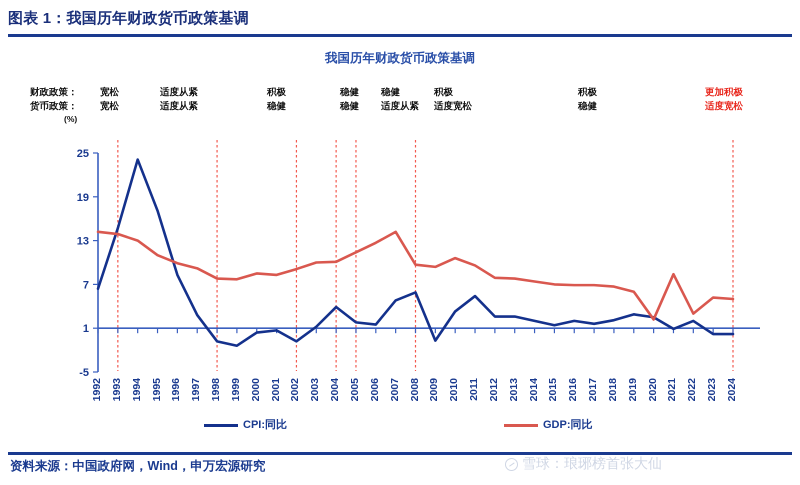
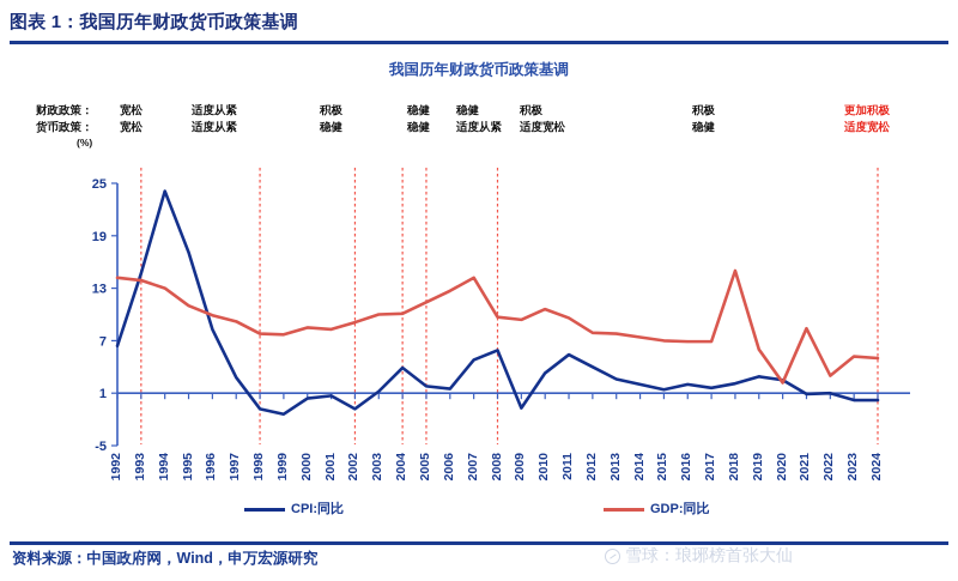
CPI:同比/2012: 3 -> 4
GDP:同比/2018: 7 -> 15
CPI:同比/2022: 2 -> 1
